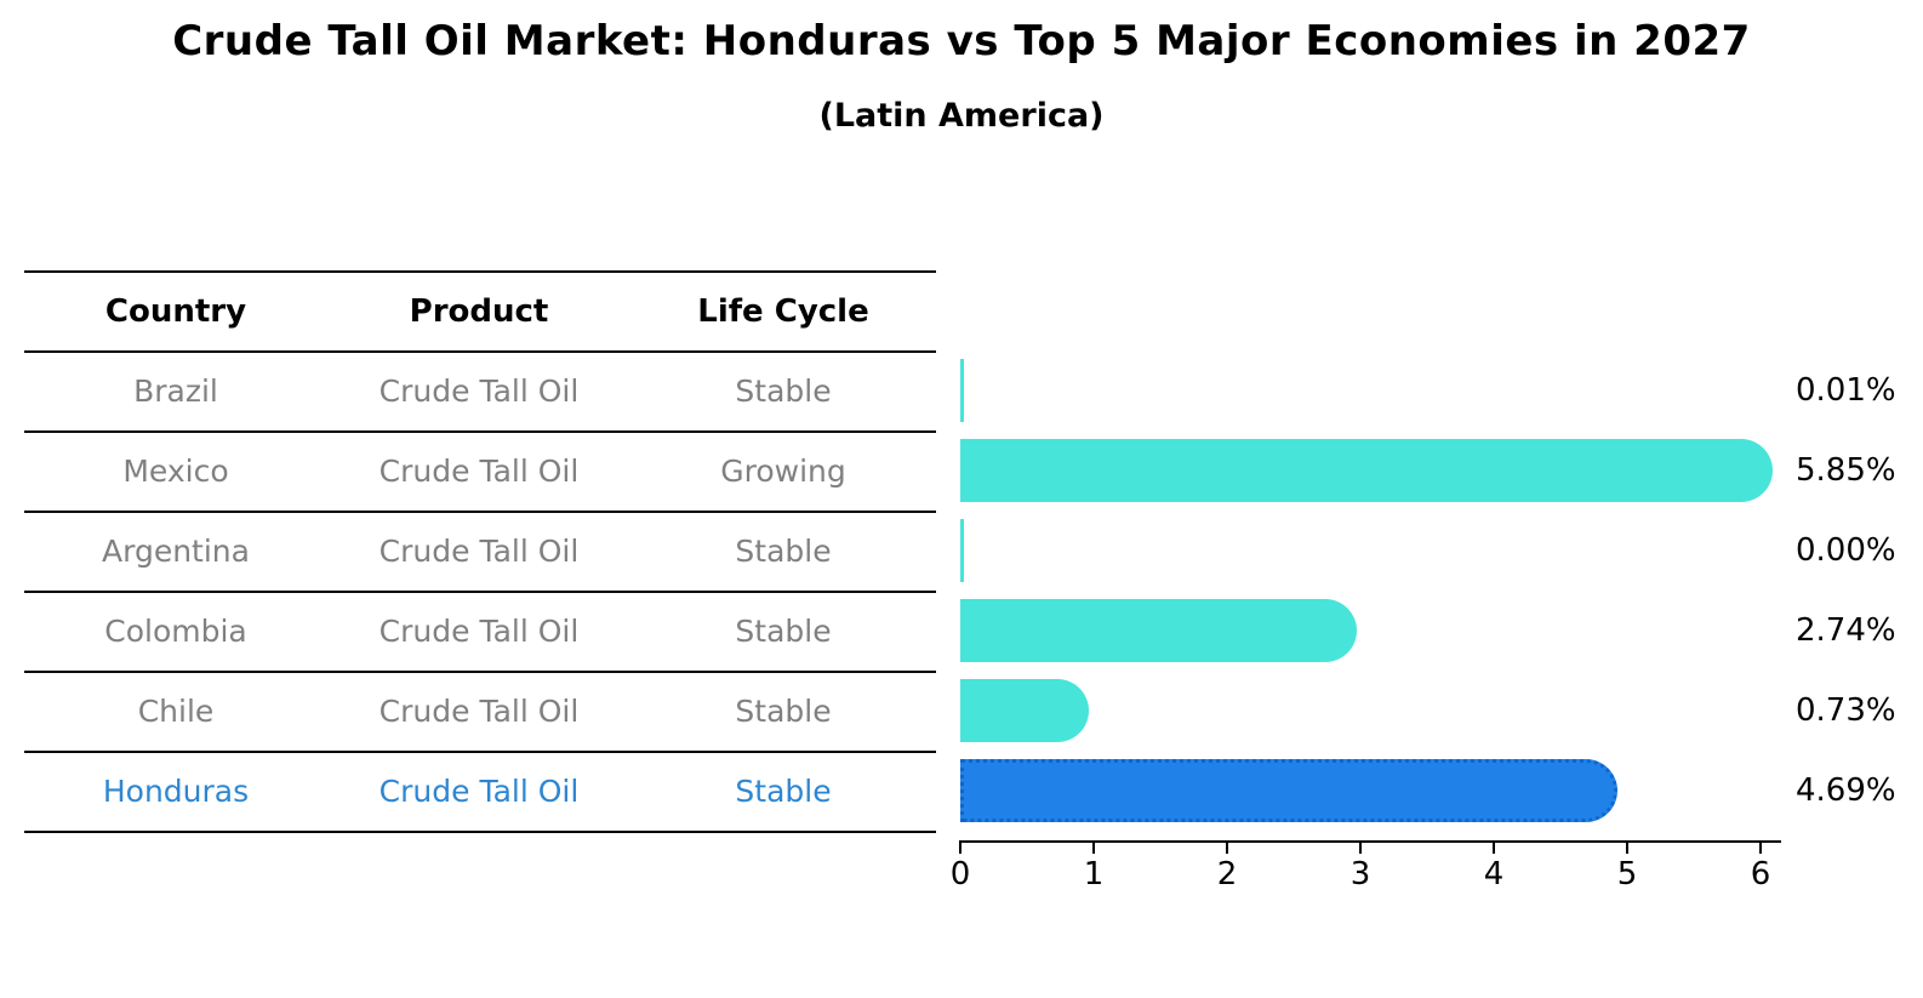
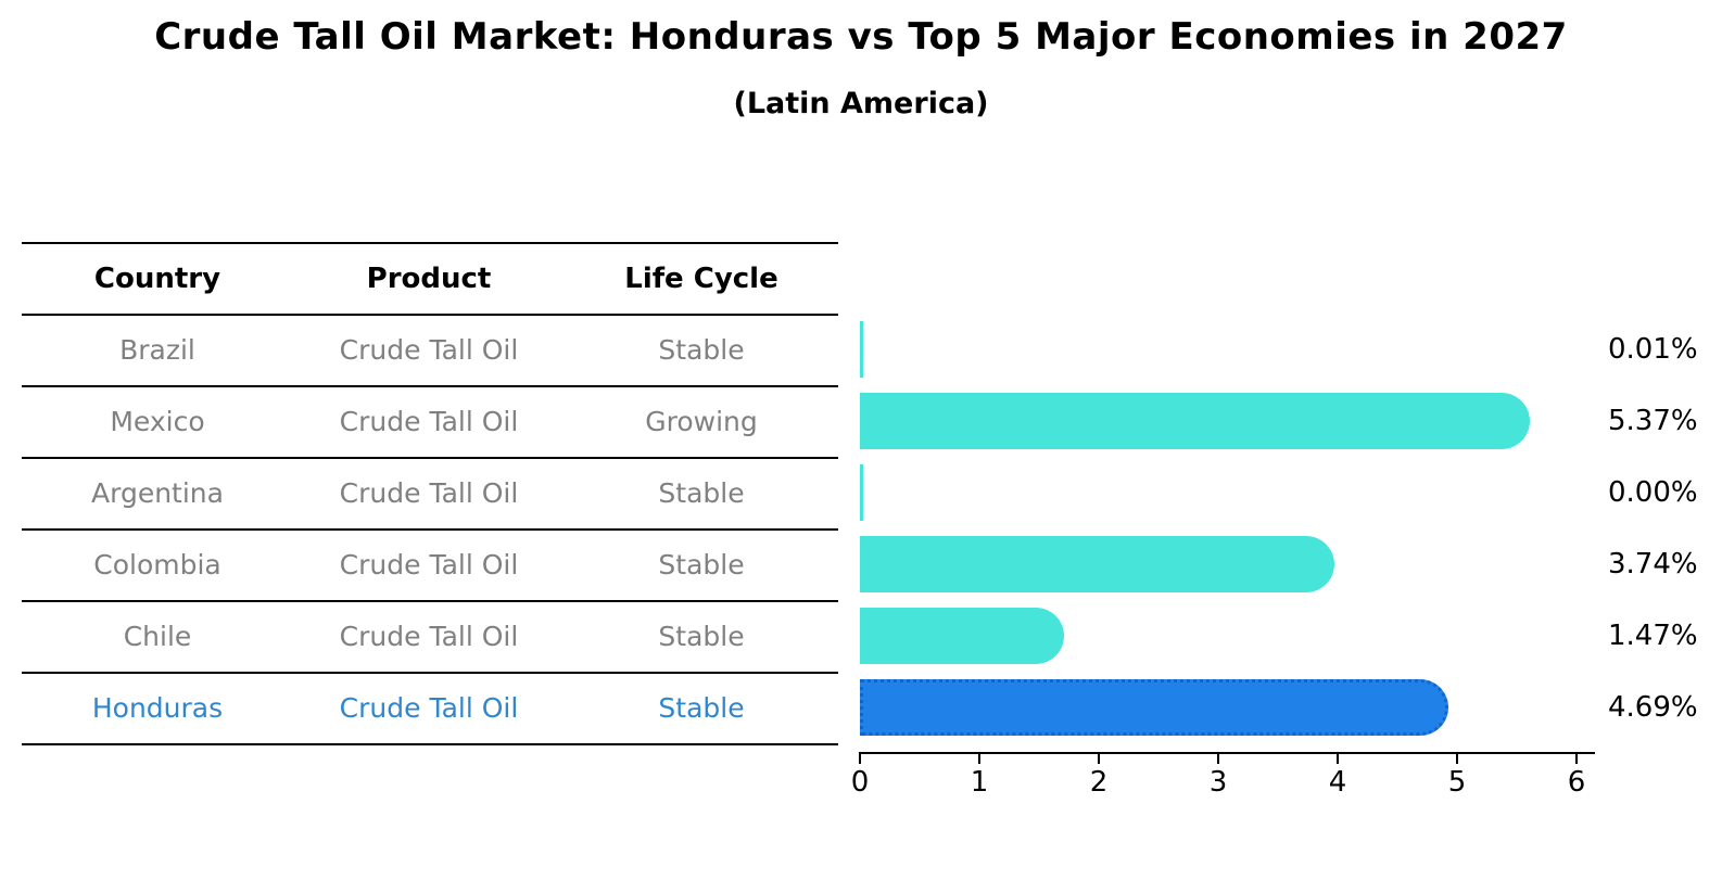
Mexico: 5.85% -> 5.37%
Colombia: 2.74% -> 3.74%
Chile: 0.73% -> 1.47%
